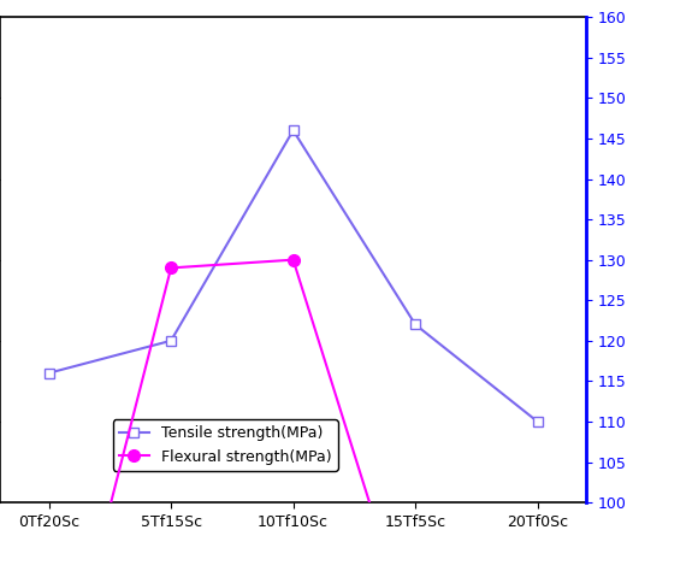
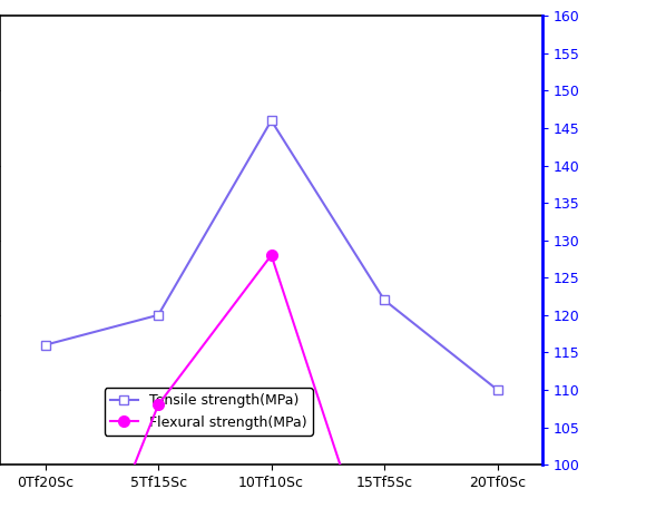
Flexural strength(MPa)/5Tf15Sc: 129 -> 108
Flexural strength(MPa)/10Tf10Sc: 130 -> 128
